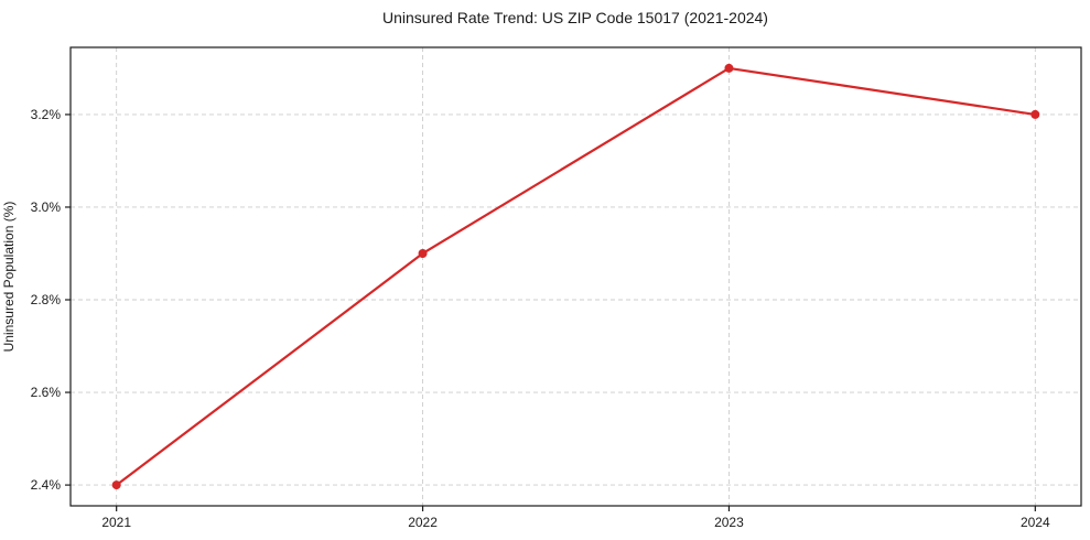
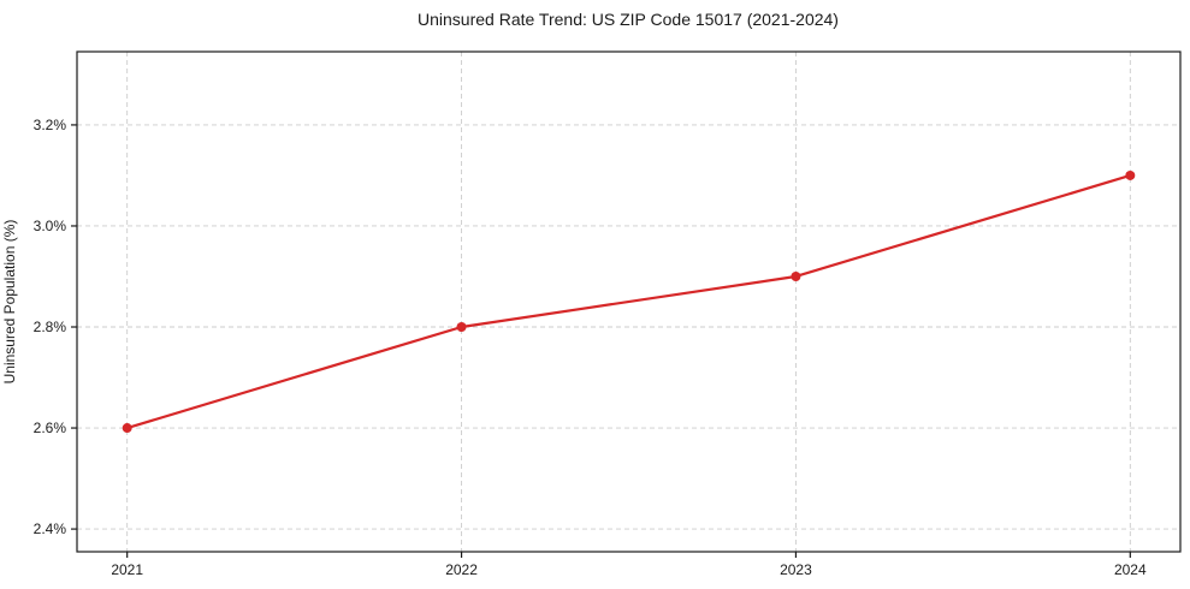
2021: 2.4% -> 2.6%
2022: 2.9% -> 2.8%
2023: 3.3% -> 2.9%
2024: 3.2% -> 3.1%
